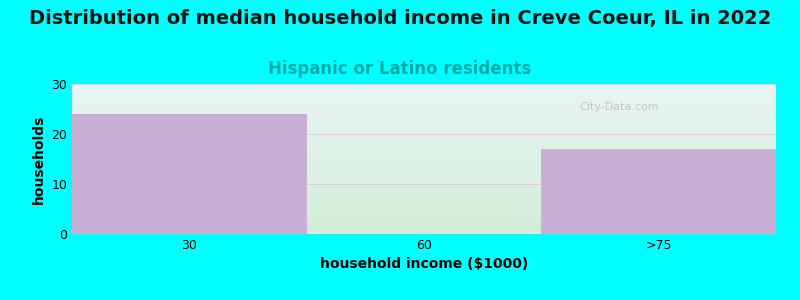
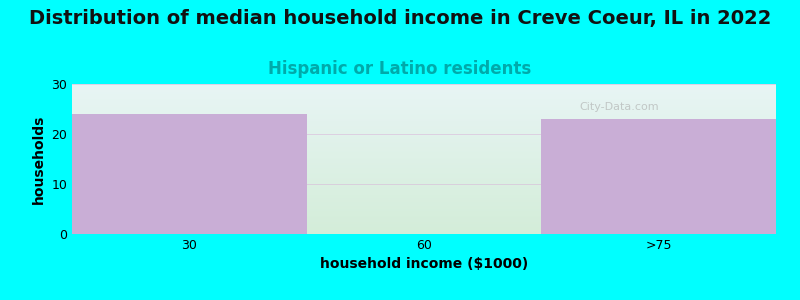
>75: 17 -> 23
